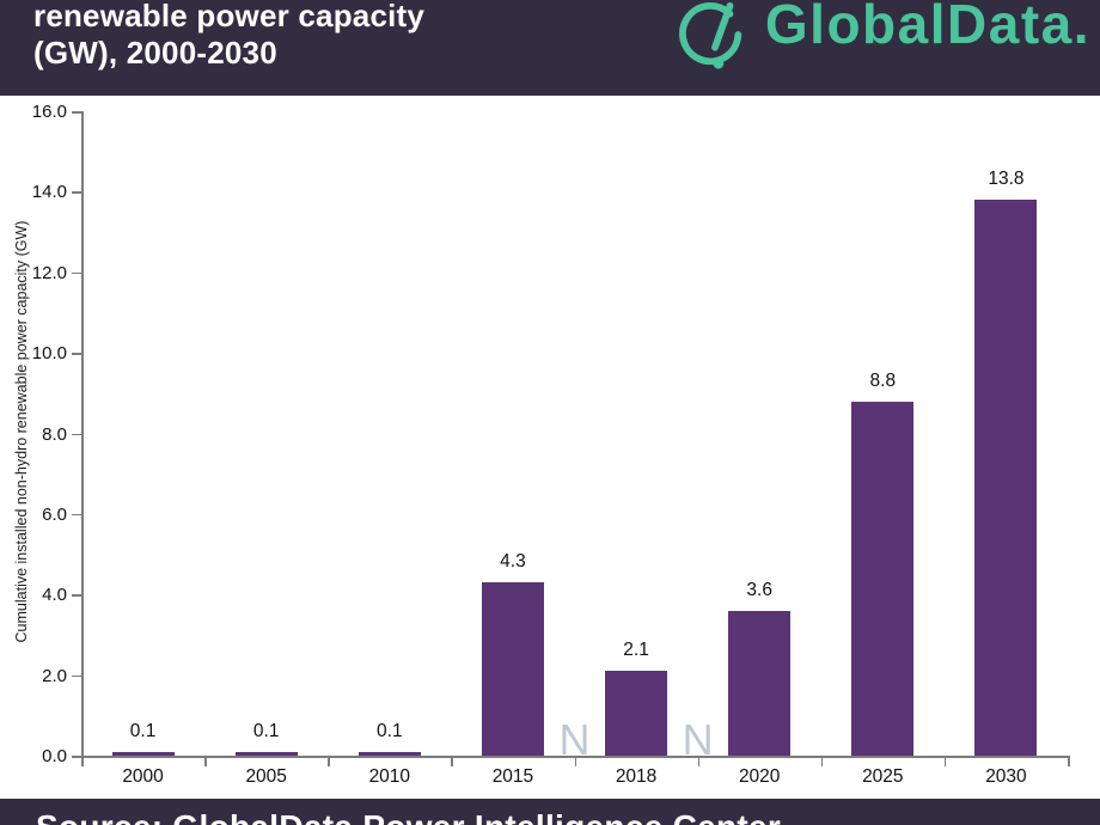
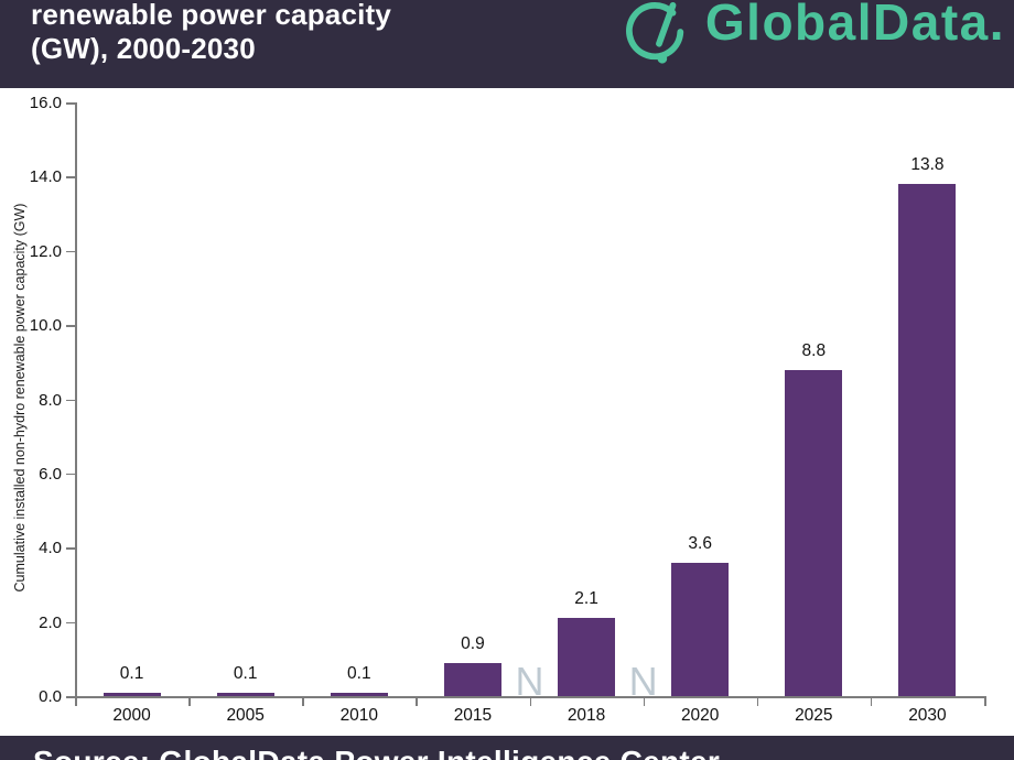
2015: 4.3 -> 0.9
